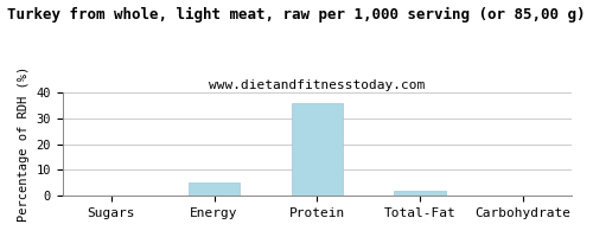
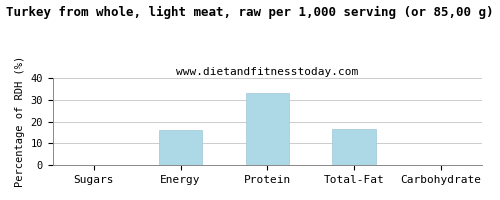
Energy: 5.2 -> 16.0
Protein: 36.0 -> 33.0
Total-Fat: 2.1 -> 16.5
